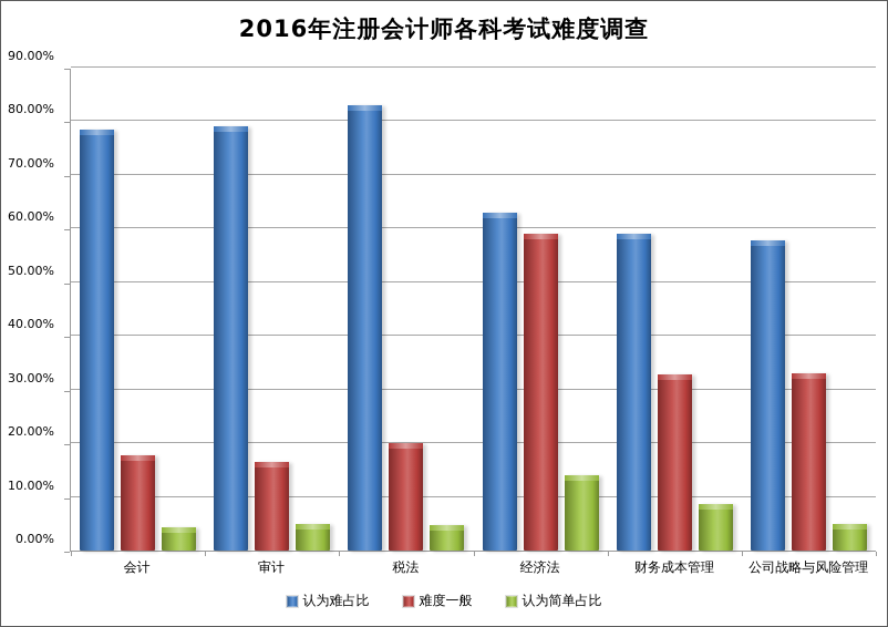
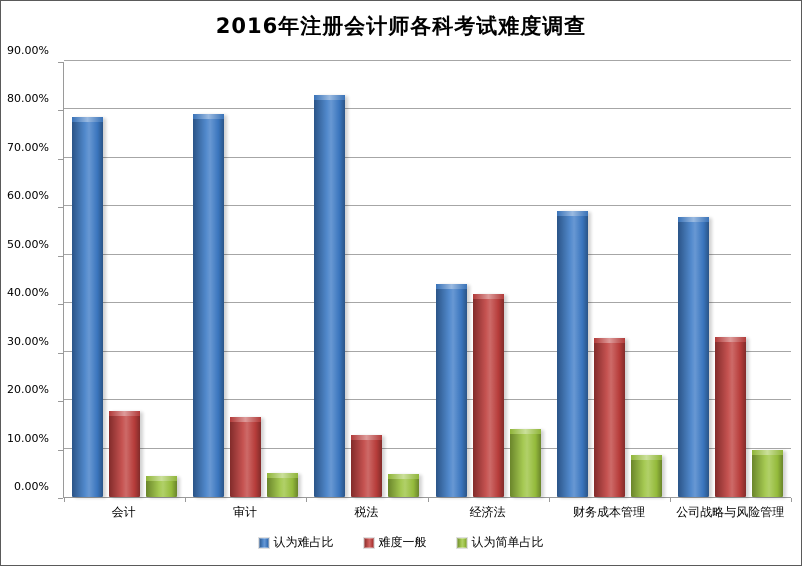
难度一般/税法: 20% -> 13%
认为难占比/经济法: 63% -> 44%
难度一般/经济法: 59% -> 42%
认为简单占比/公司战略与风险管理: 5% -> 10%
